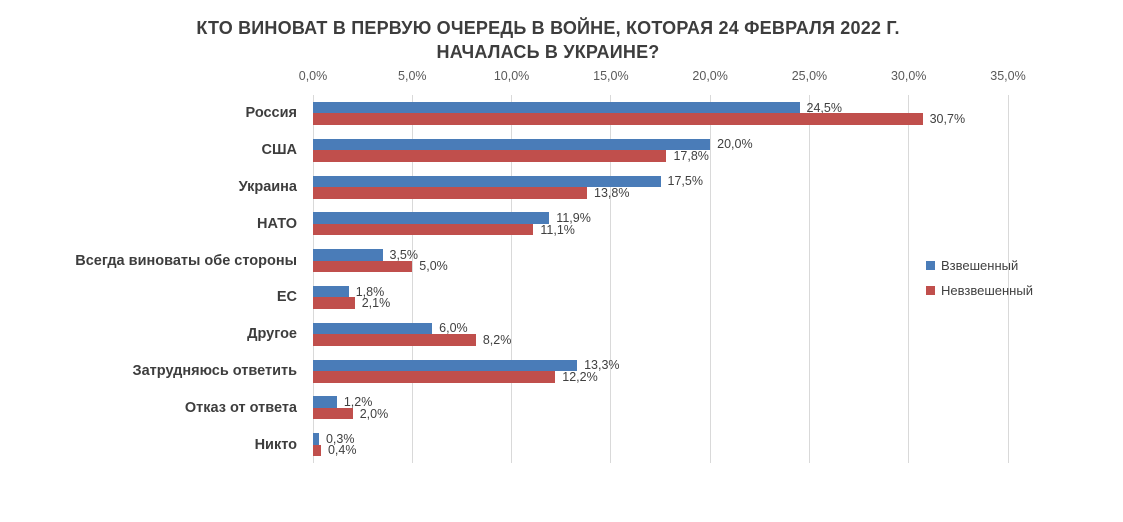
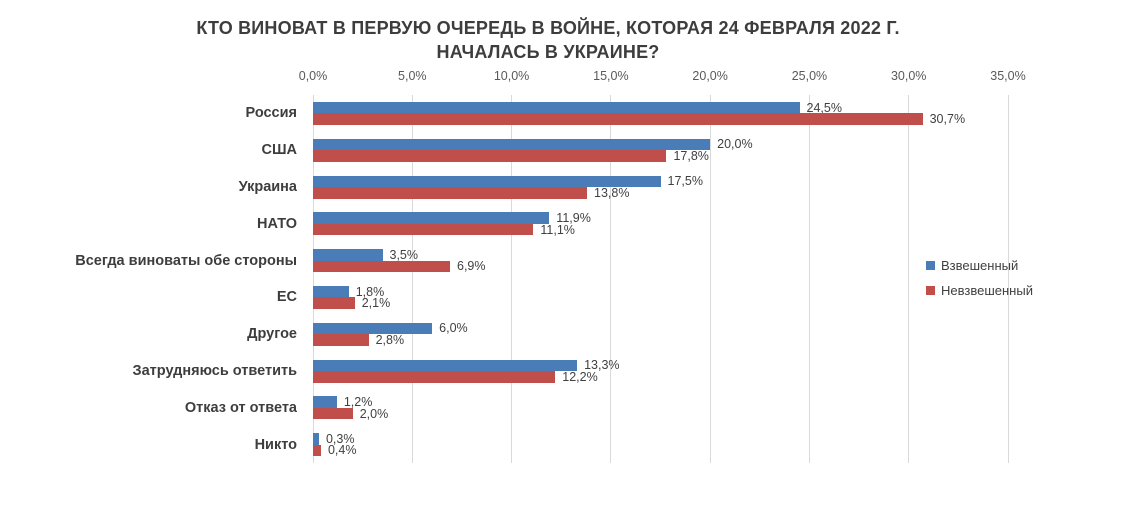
Невзвешенный/Всегда виноваты обе стороны: 5,0% -> 6,9%
Невзвешенный/Другое: 8,2% -> 2,8%
